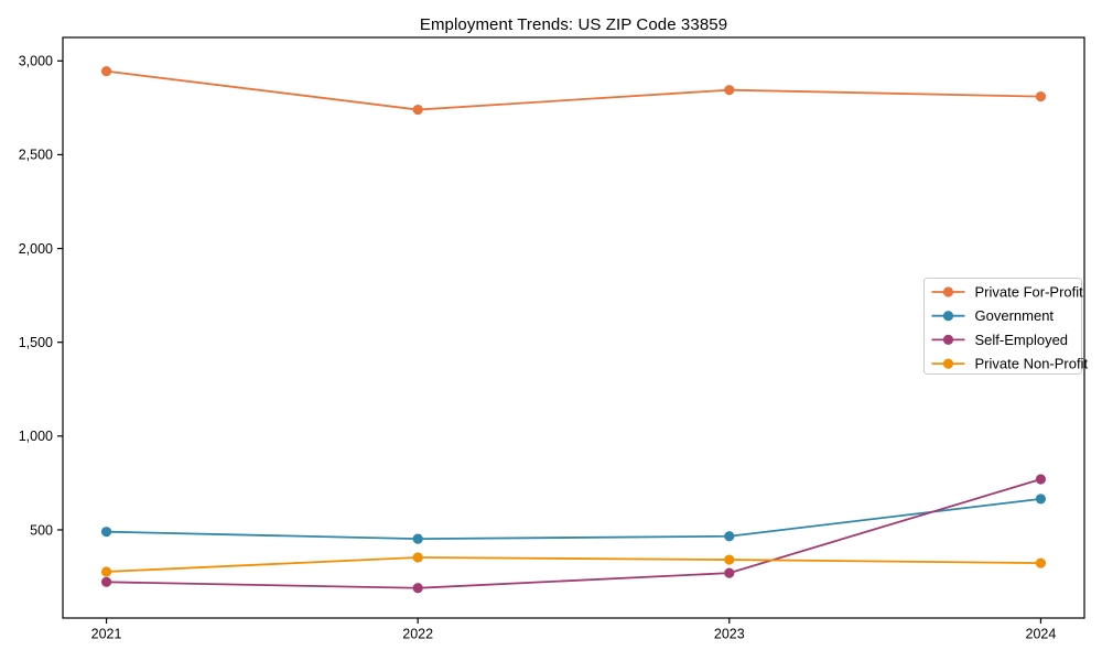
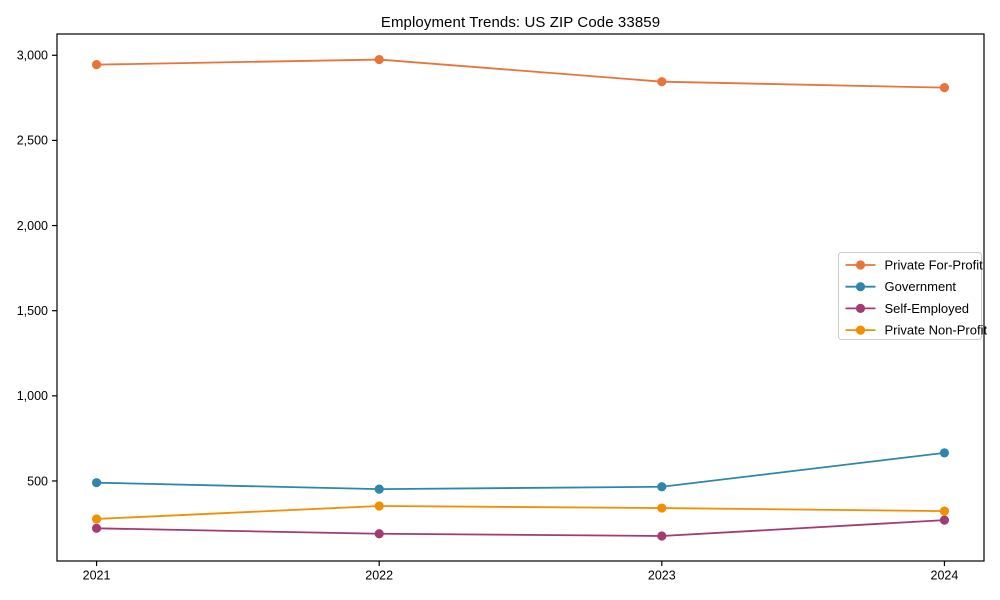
Private For-Profit/2022: 2740 -> 2980
Self-Employed/2023: 270 -> 180
Self-Employed/2024: 770 -> 270
